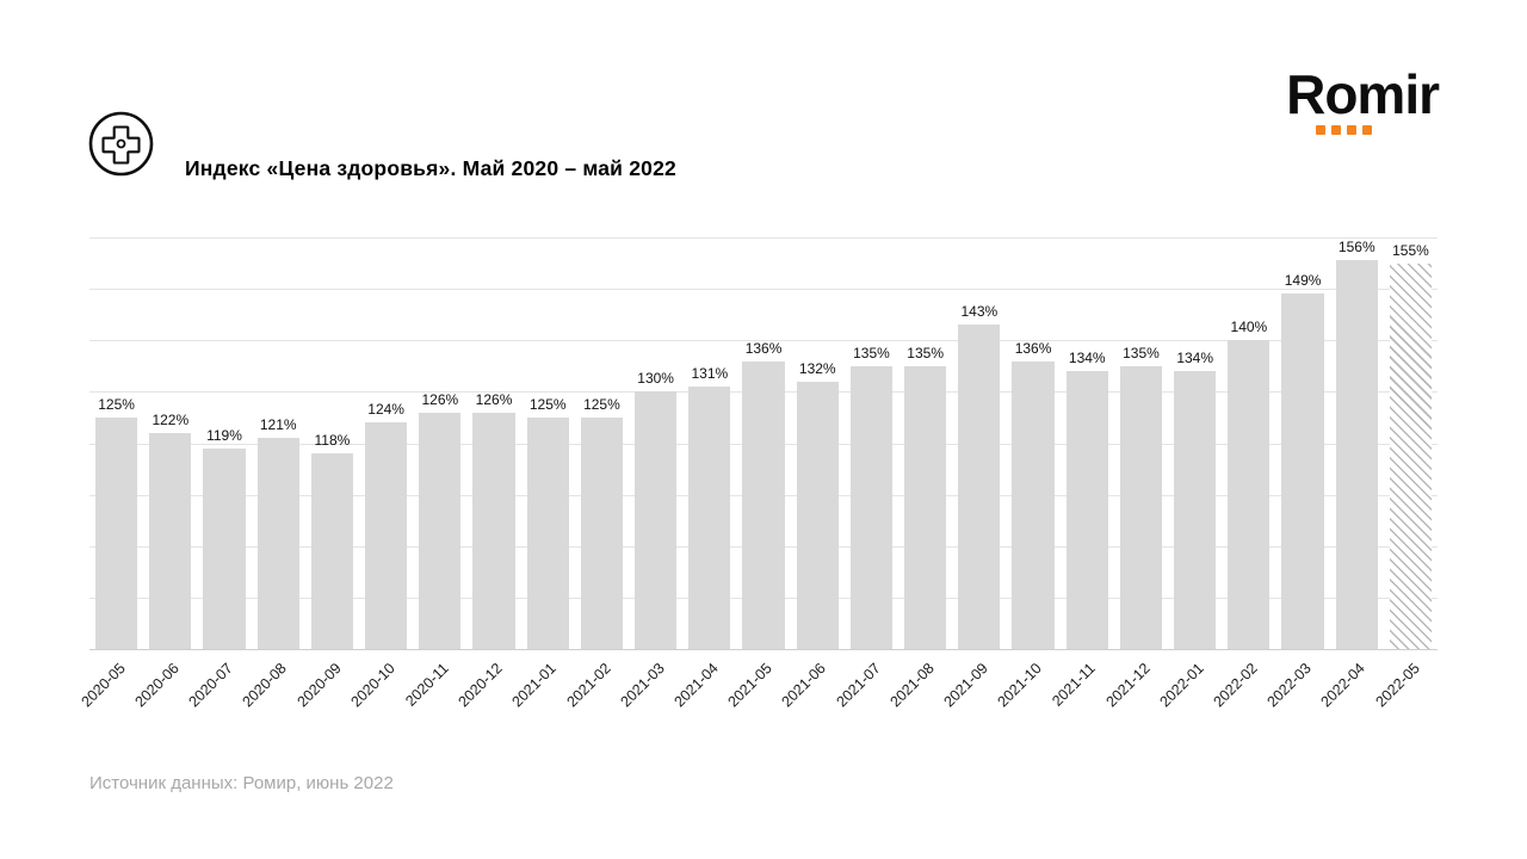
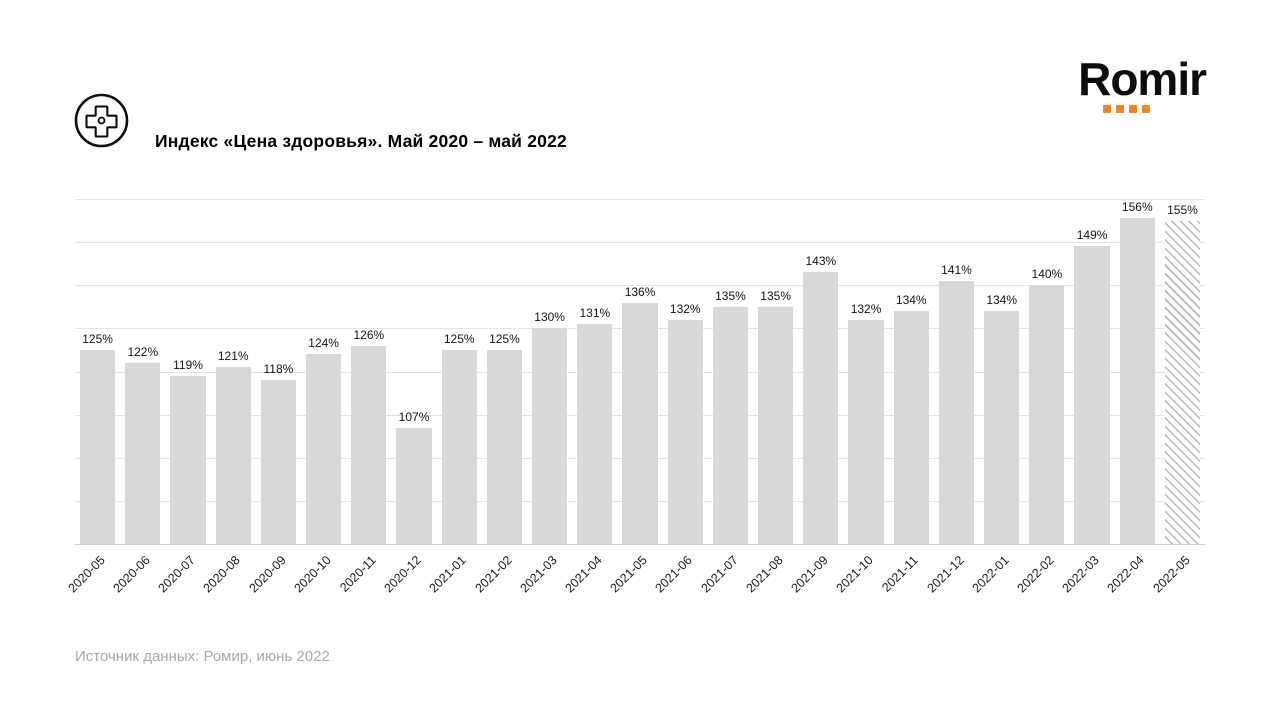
2020-12: 126% -> 107%
2021-10: 136% -> 132%
2021-12: 135% -> 141%
